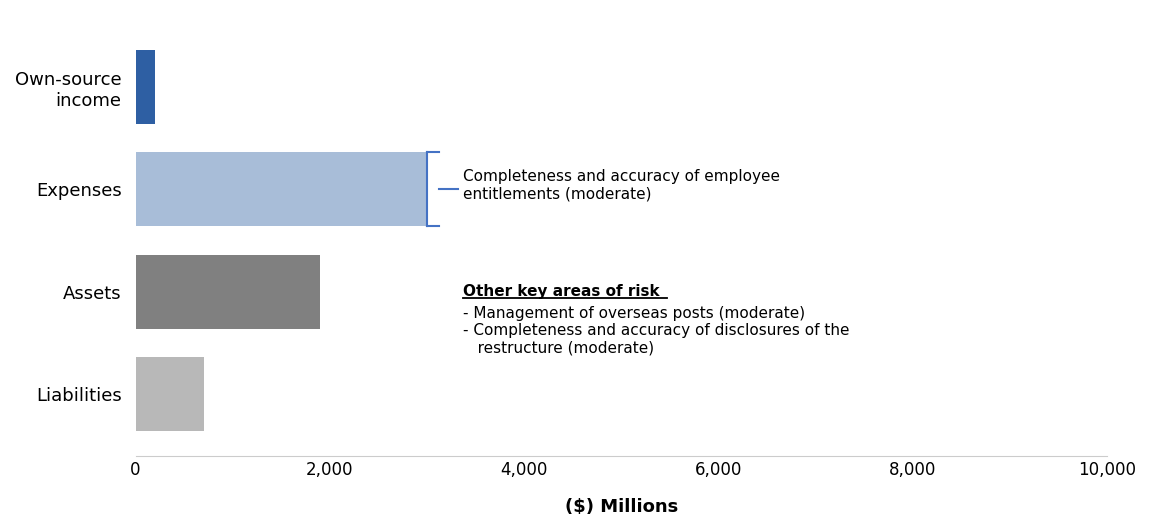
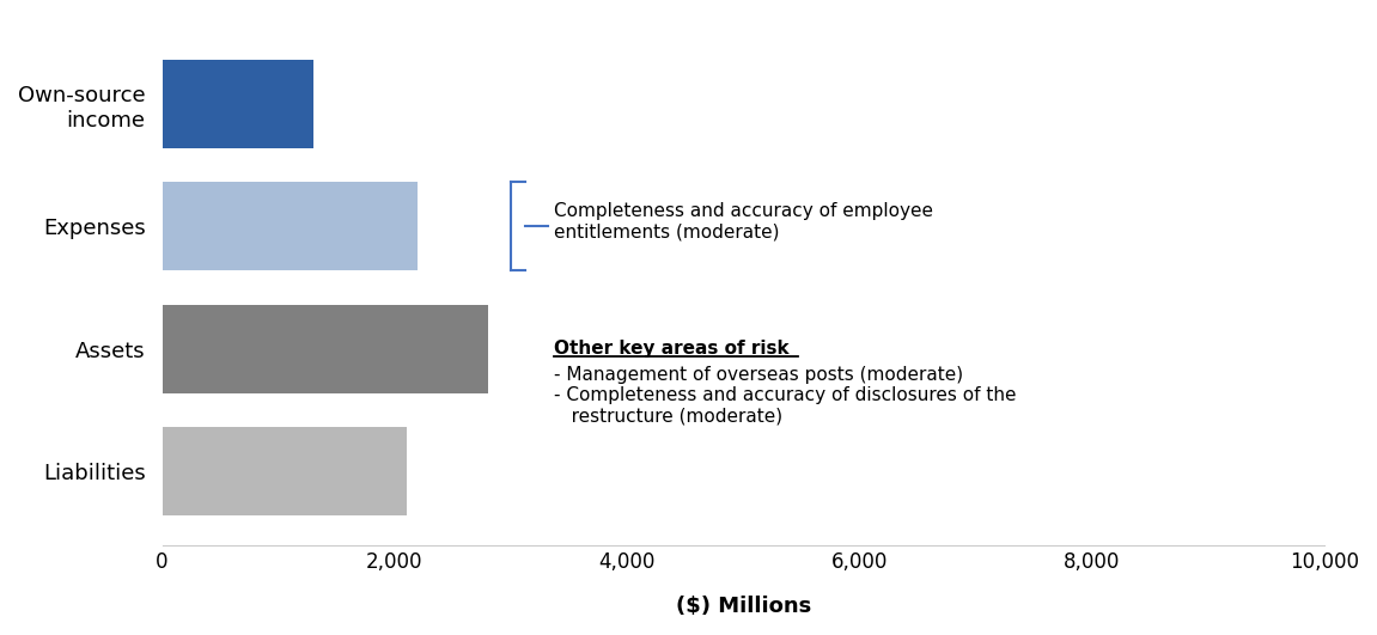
Own-source income: 200 -> 1,300
Expenses: 3,000 -> 2,200
Assets: 1,900 -> 2,800
Liabilities: 700 -> 2,100
